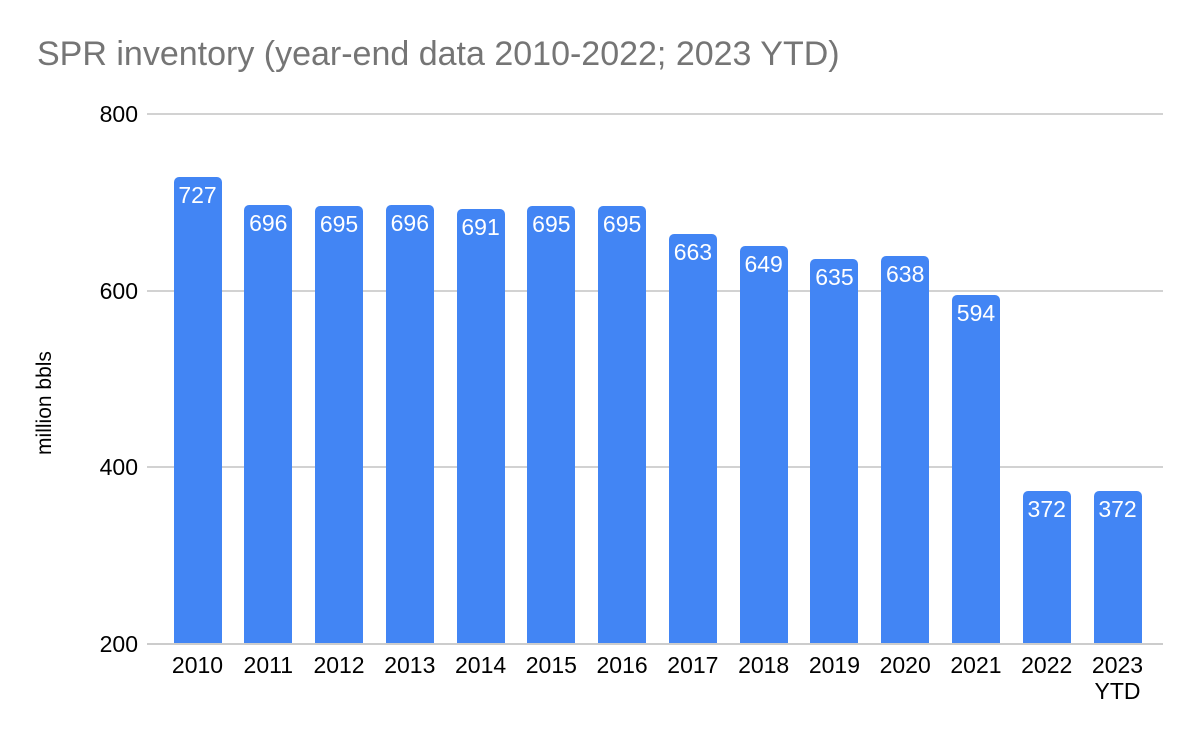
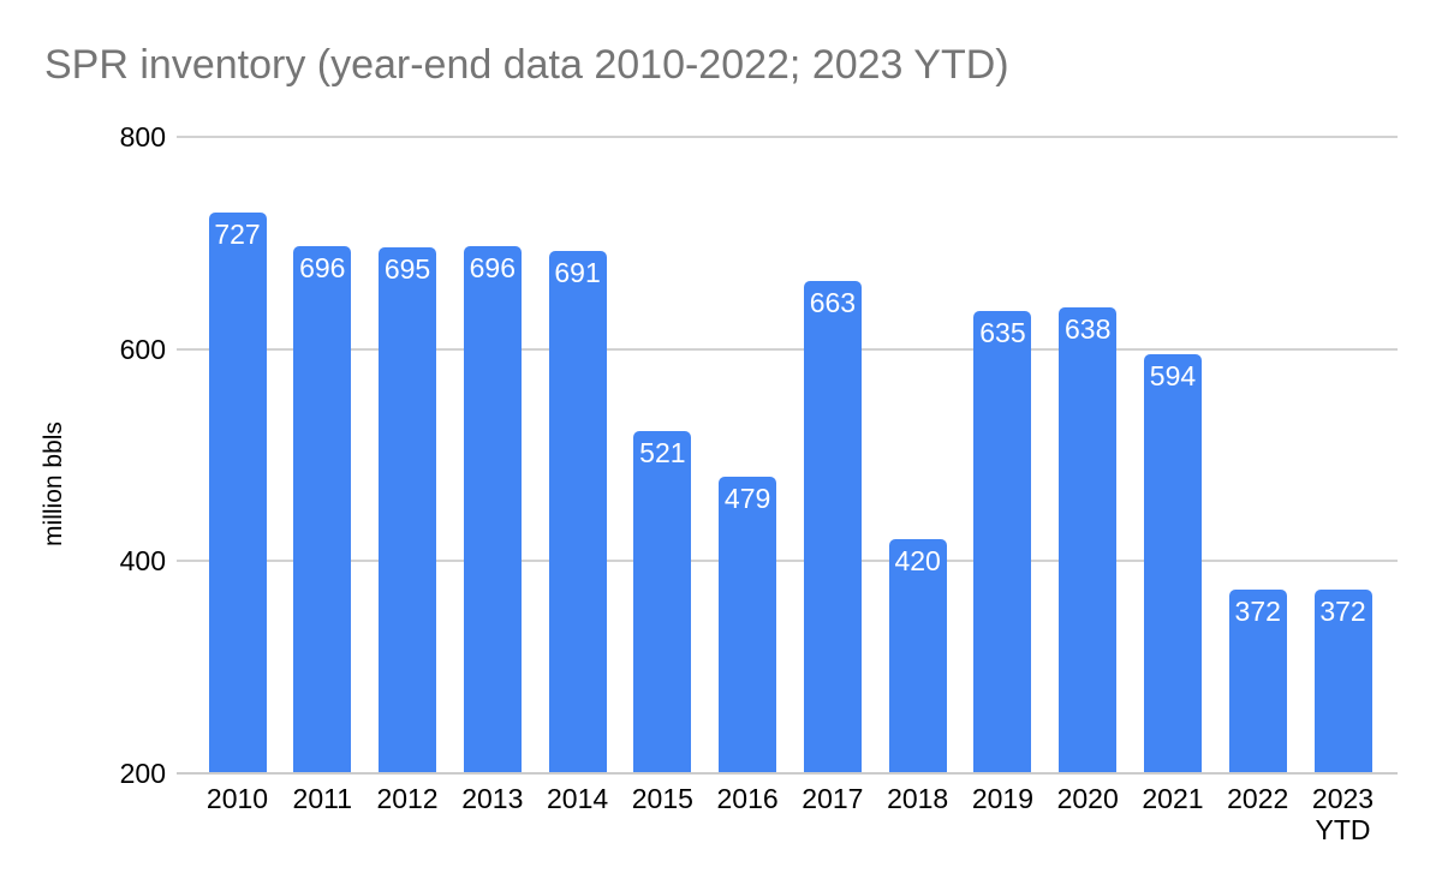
2015: 695 -> 521
2016: 695 -> 479
2018: 649 -> 420
